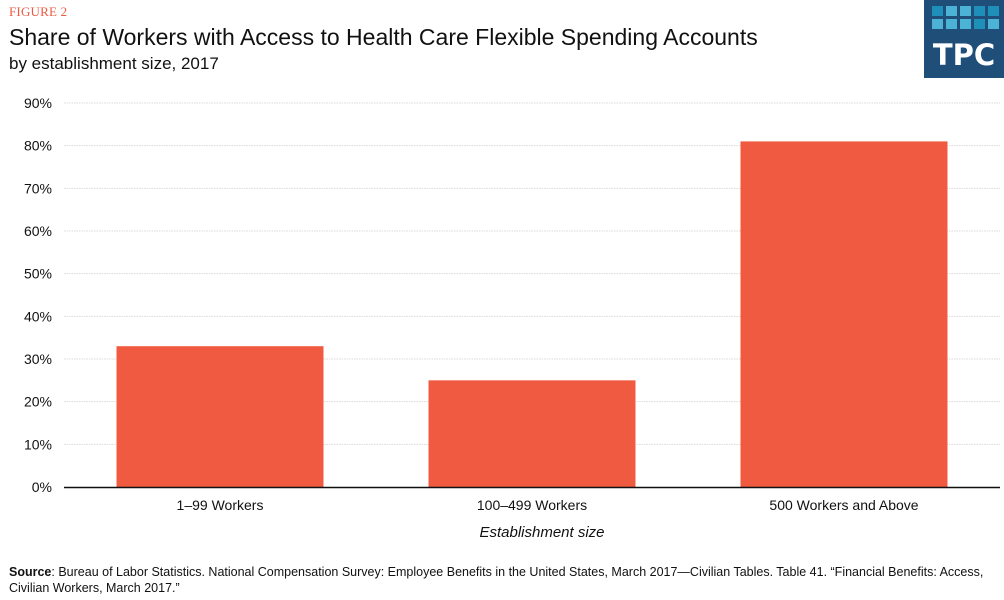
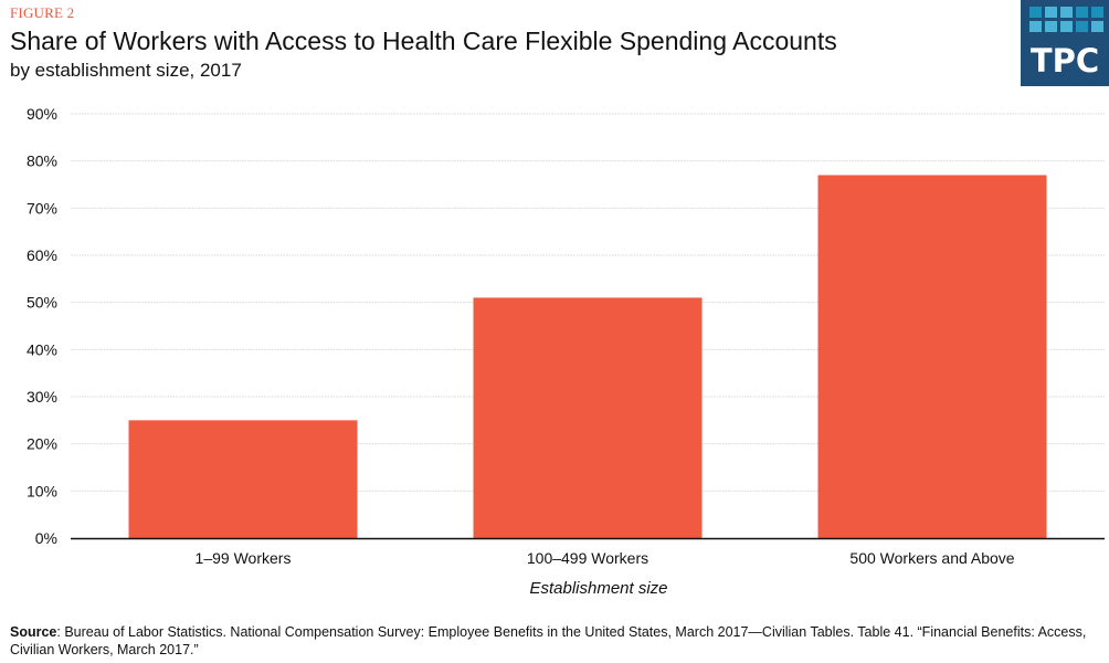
1–99 Workers: 33% -> 25%
100–499 Workers: 25% -> 51%
500 Workers and Above: 81% -> 77%
